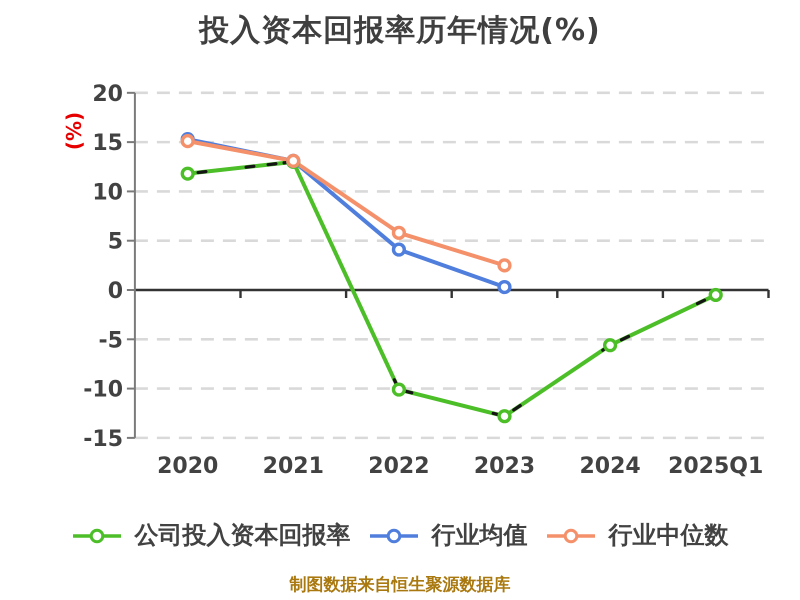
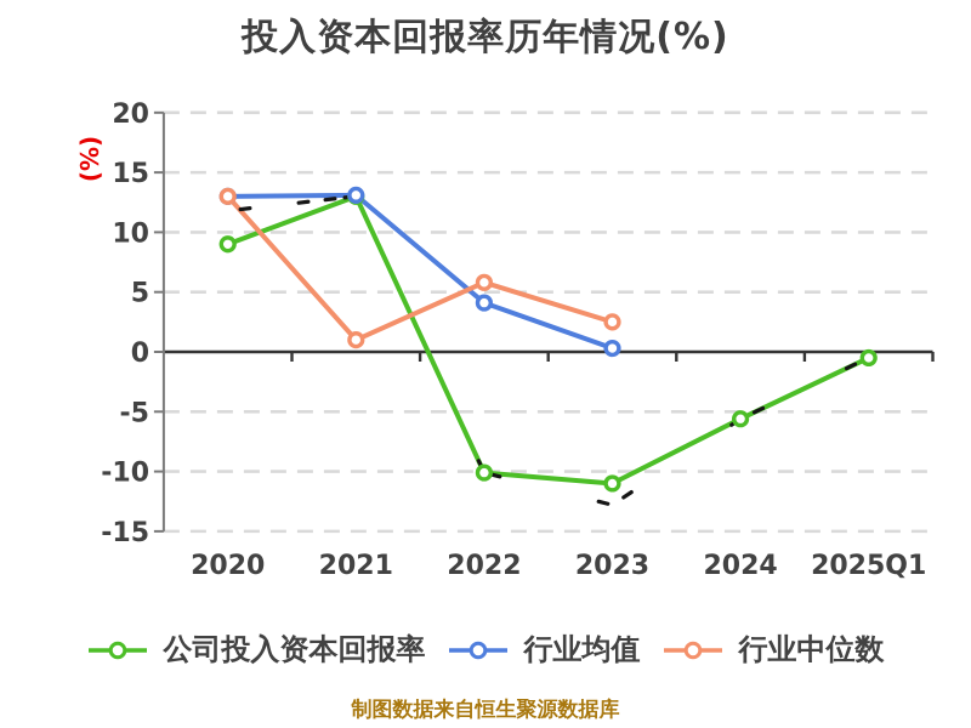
公司投入资本回报率/2020: 12 -> 9
行业均值/2020: 15 -> 13
行业中位数/2020: 15 -> 13
行业中位数/2021: 13 -> 1
公司投入资本回报率/2023: -13 -> -11
